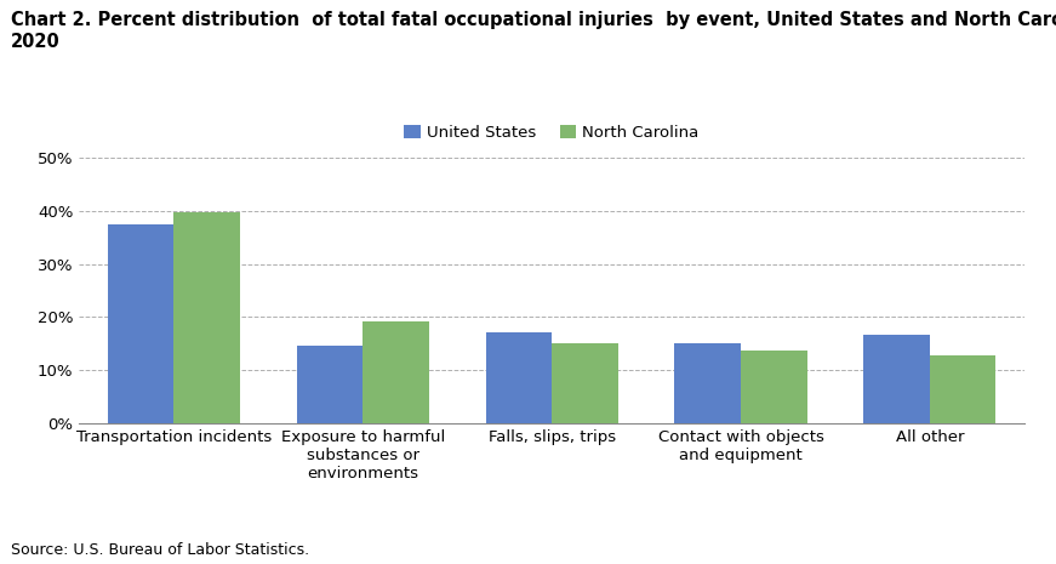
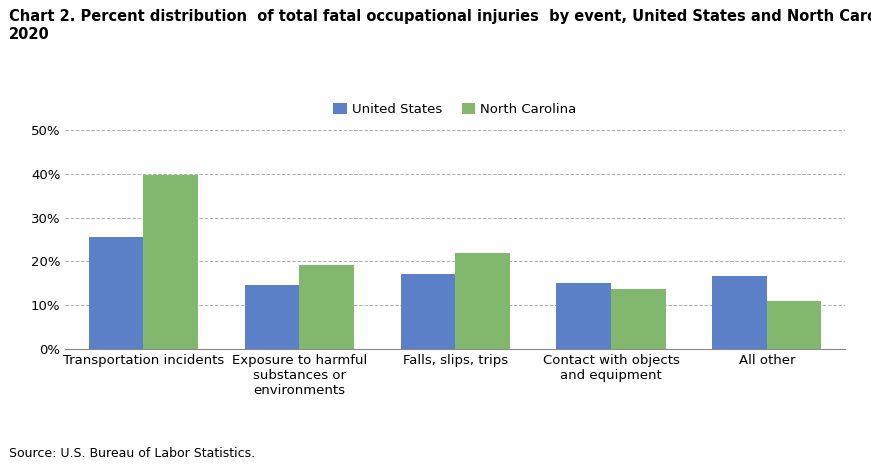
United States/Transportation incidents: 37.5% -> 25.5%
North Carolina/Falls, slips, trips: 15.0% -> 22.0%
North Carolina/All other: 12.7% -> 11.0%
